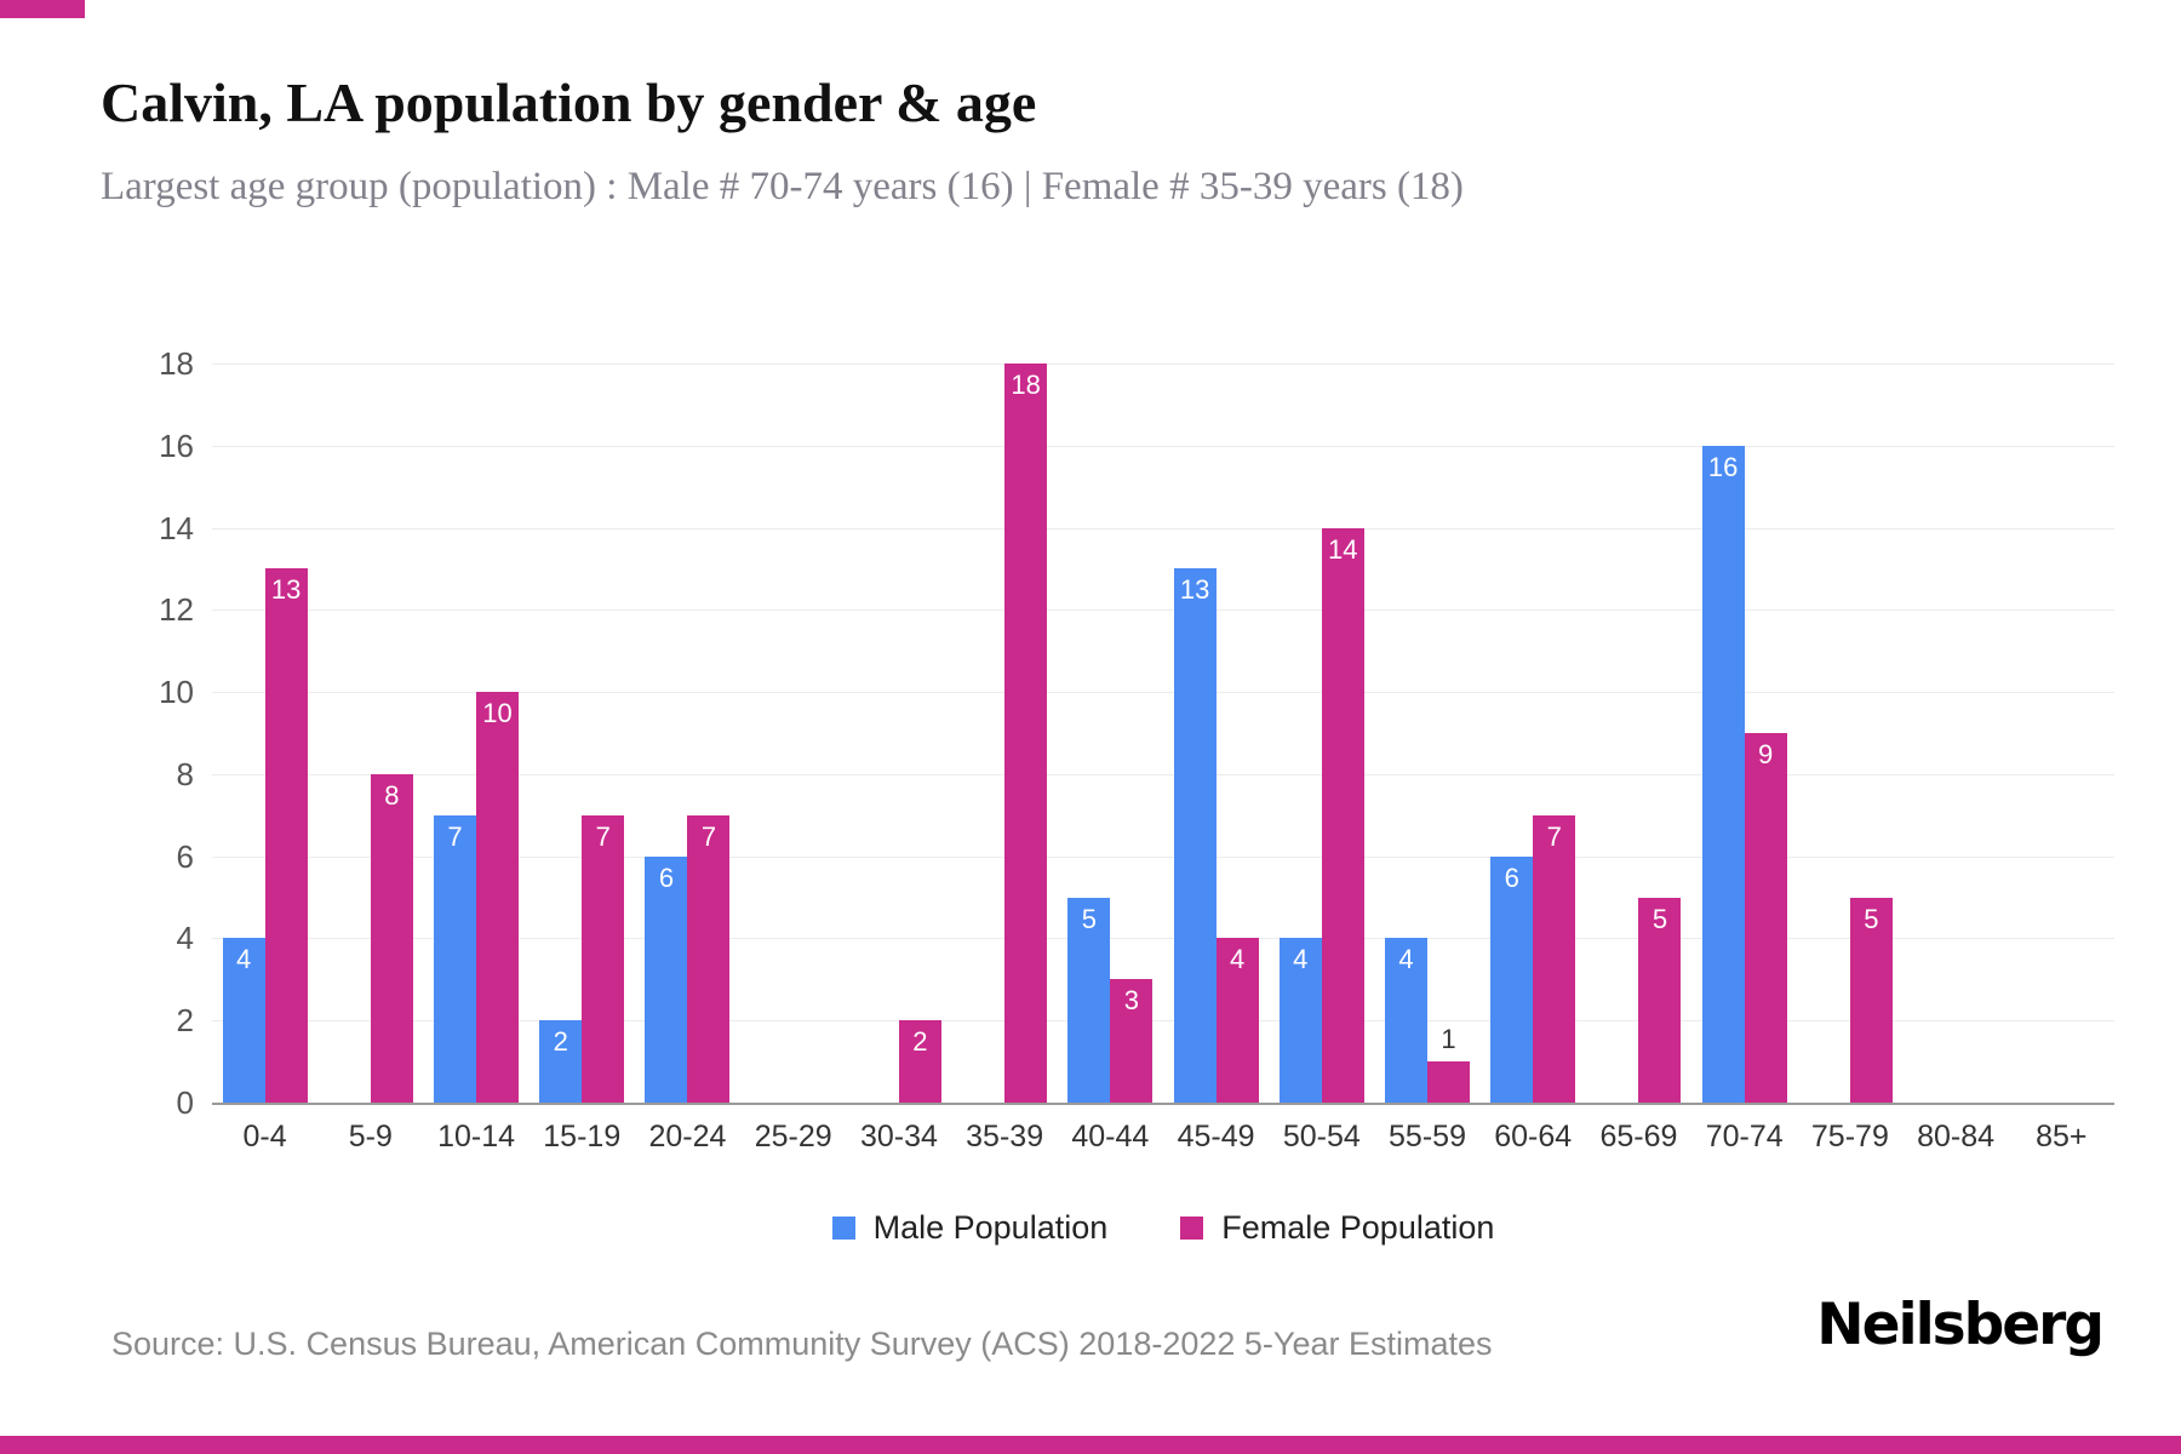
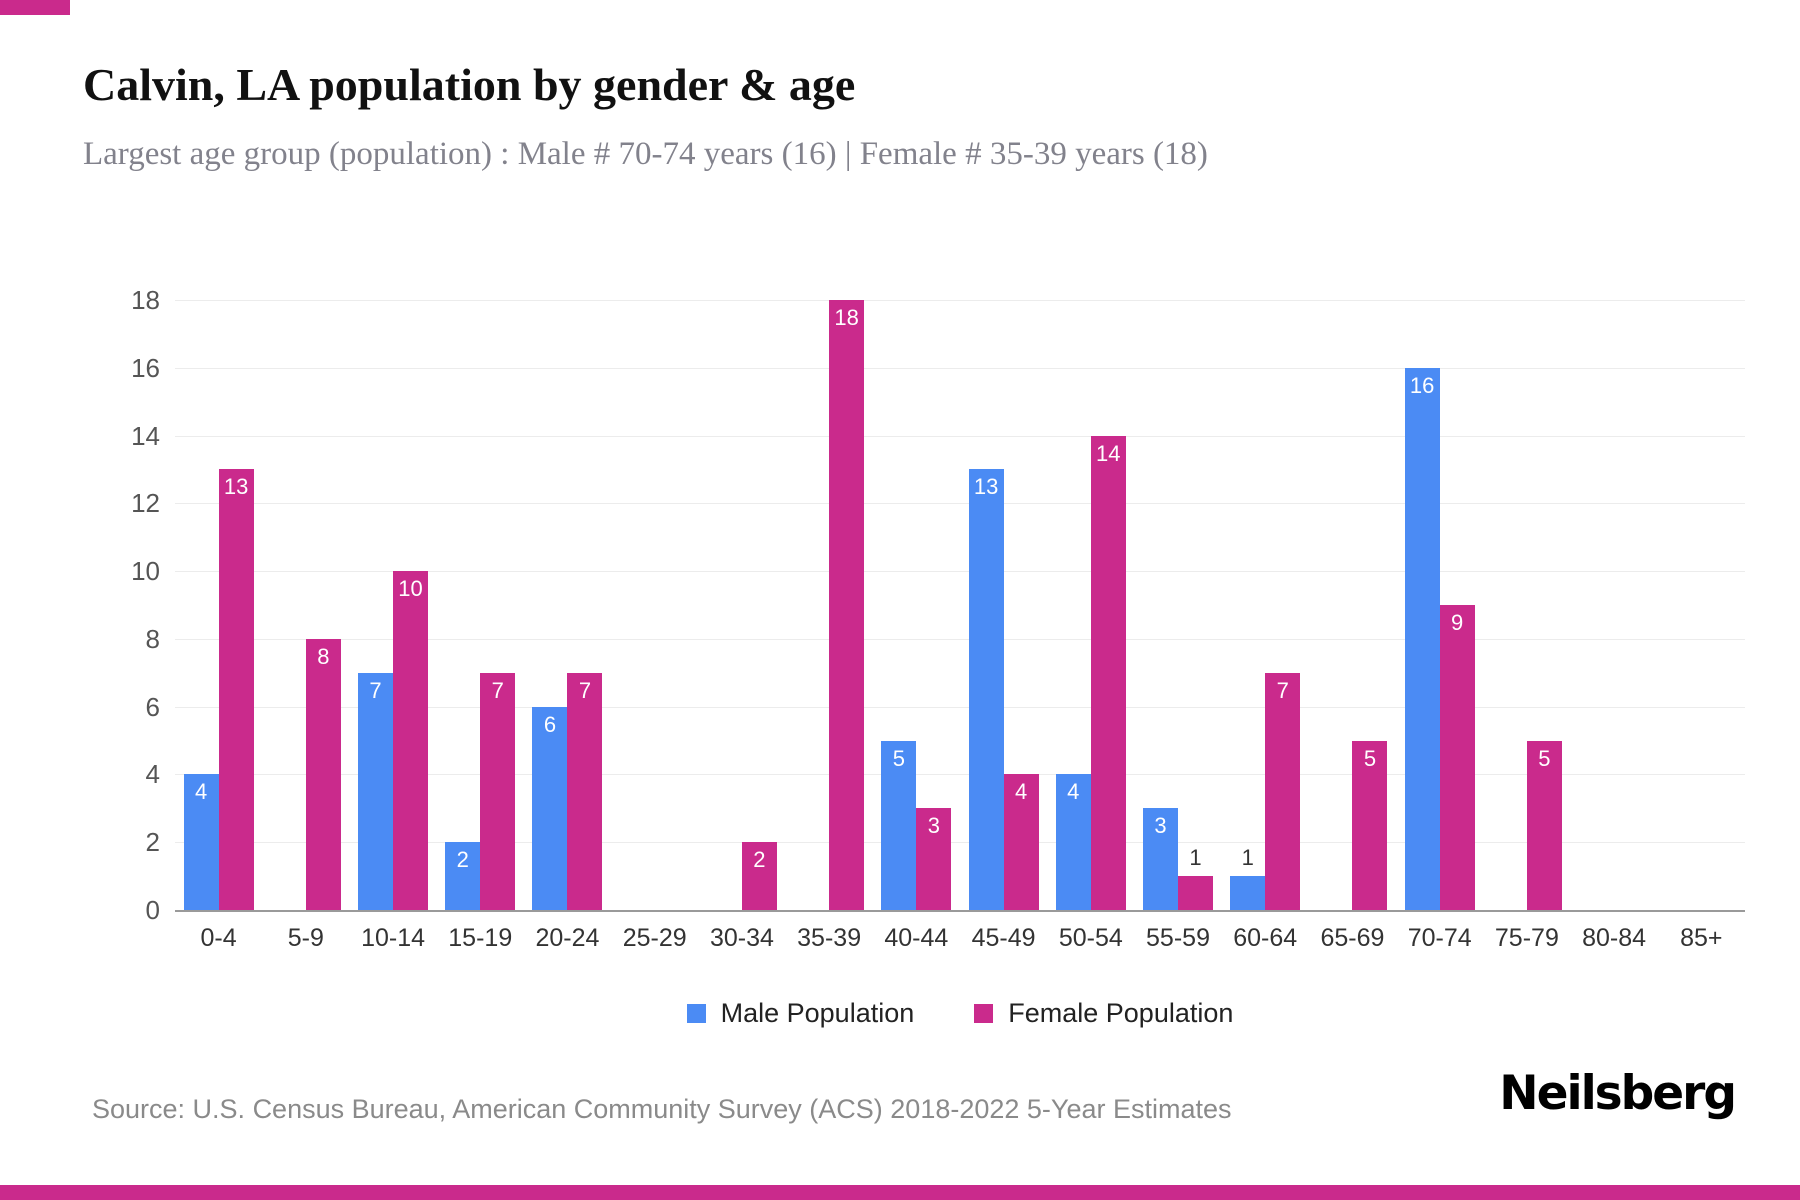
Male Population/55-59: 4 -> 3
Male Population/60-64: 6 -> 1
